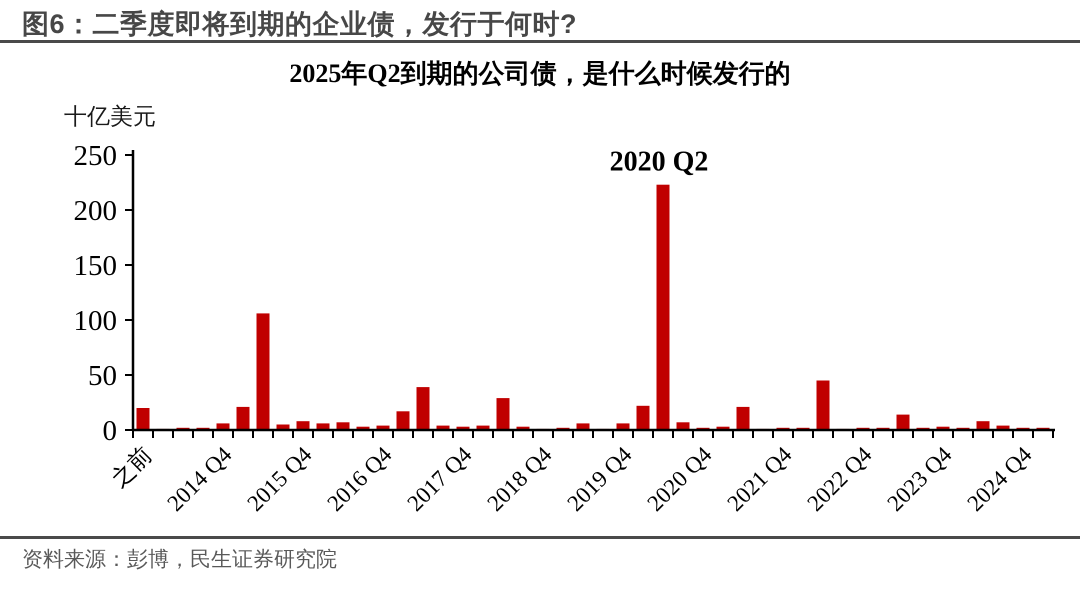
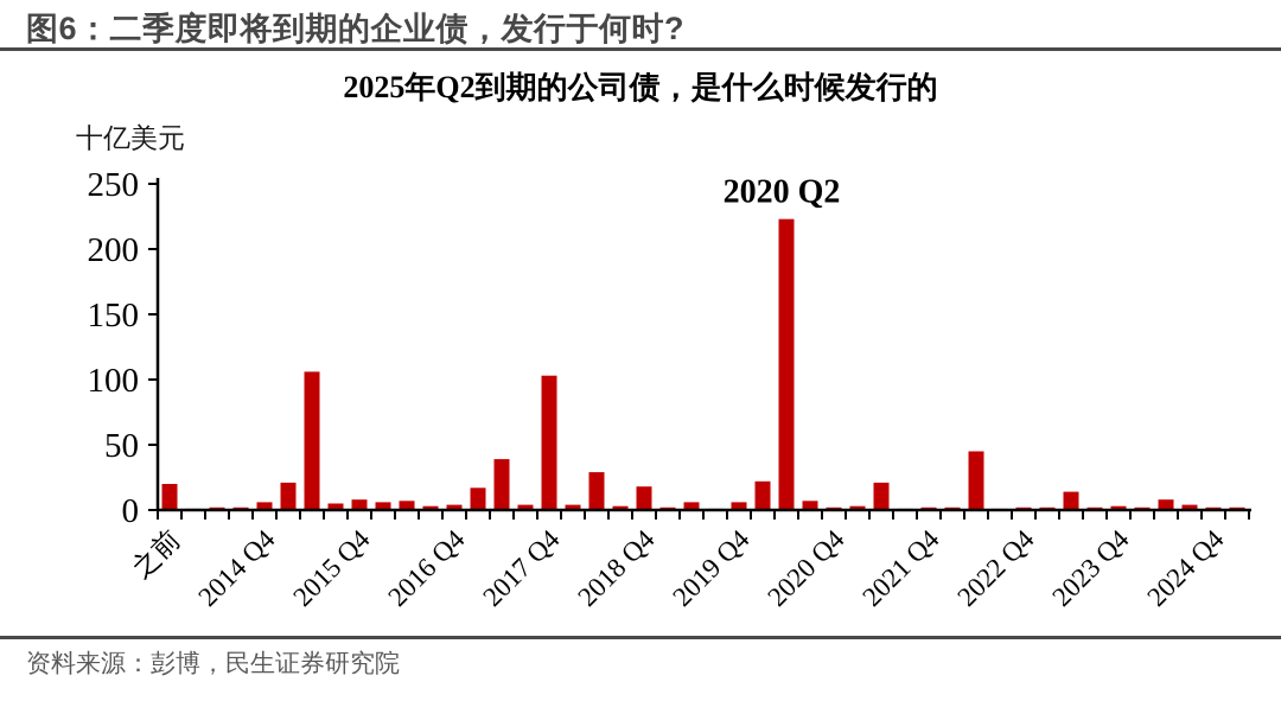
2017 Q4: 3 -> 103
2018 Q4: 1 -> 18
